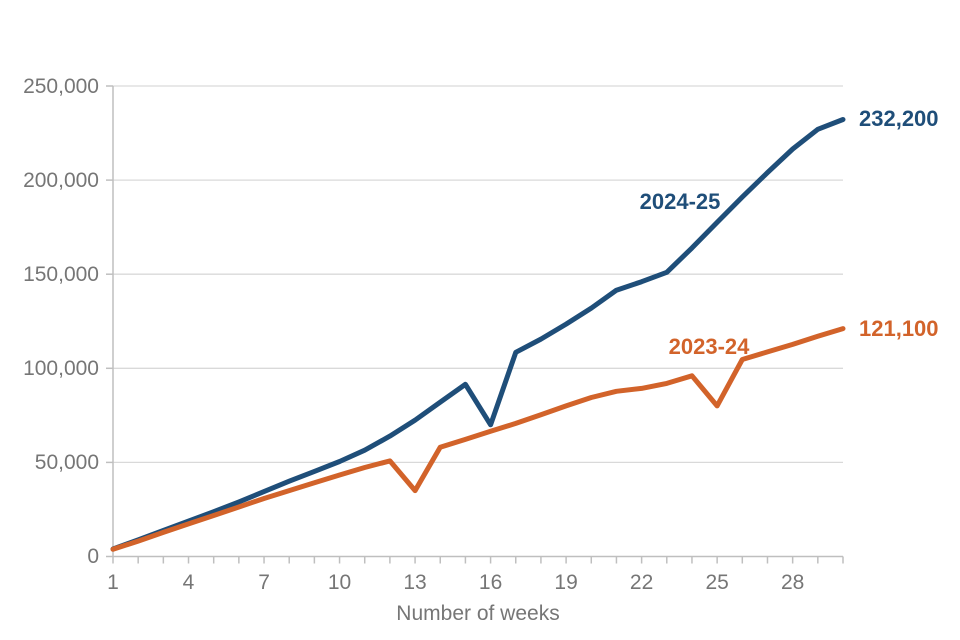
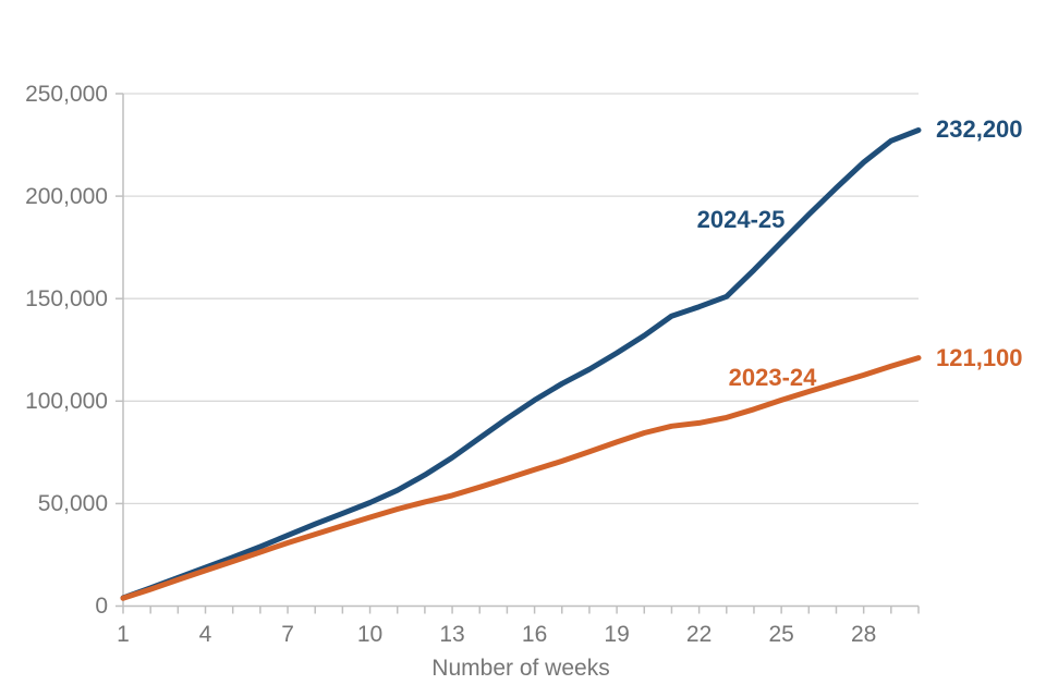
2023-24/13: 35000 -> 54000
2024-25/16: 70000 -> 100000
2023-24/25: 80000 -> 100000
